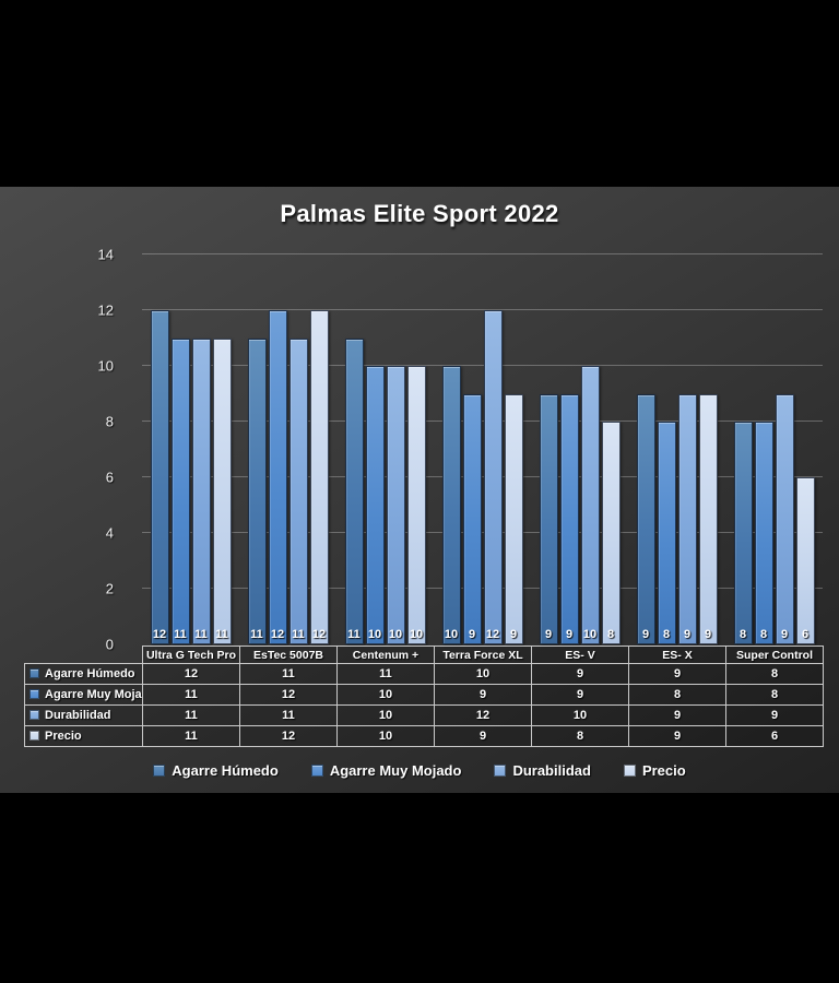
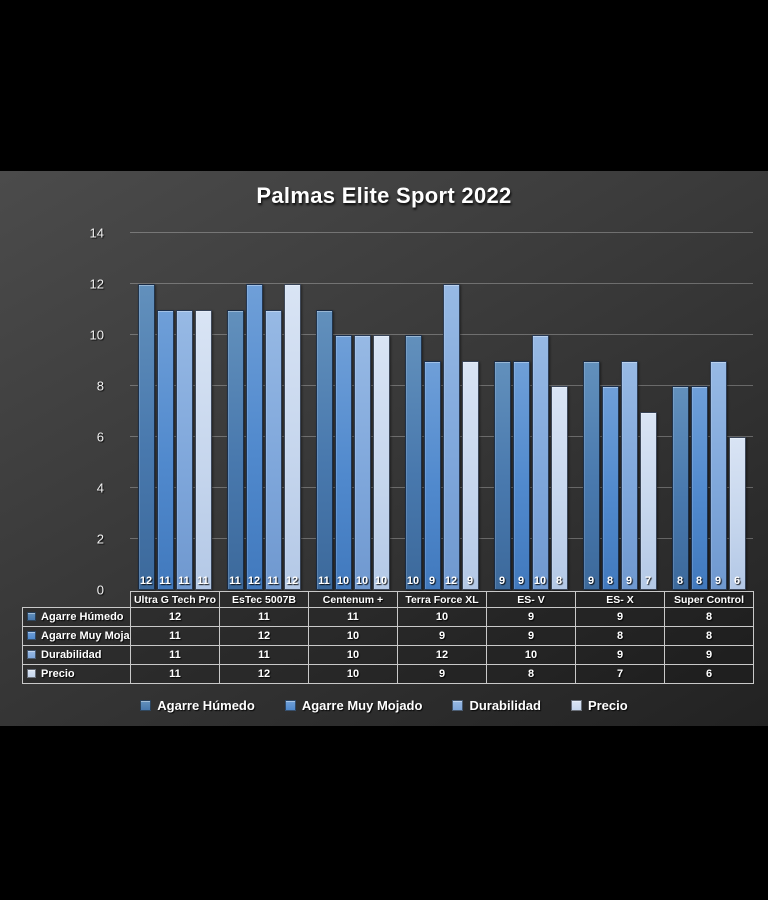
Precio/ES- X: 9 -> 7
